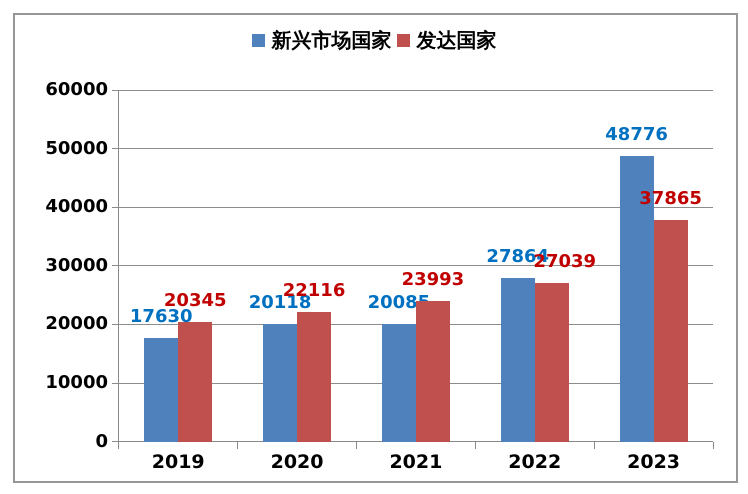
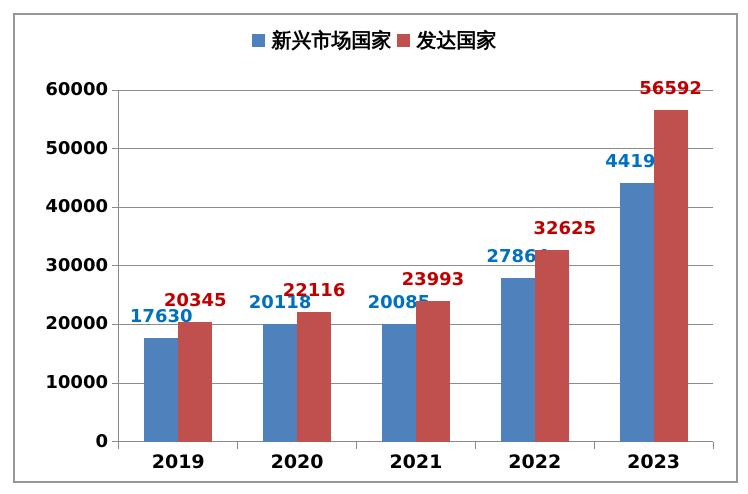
发达国家/2022: 27039 -> 32625
新兴市场国家/2023: 48776 -> 44197
发达国家/2023: 37865 -> 56592
